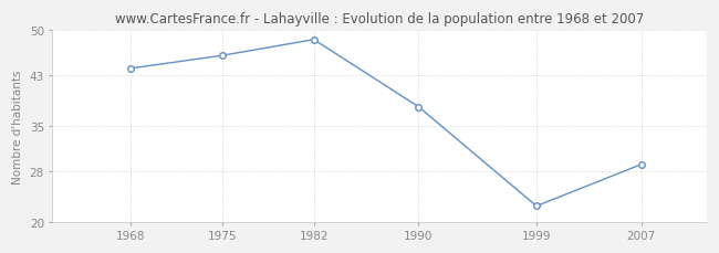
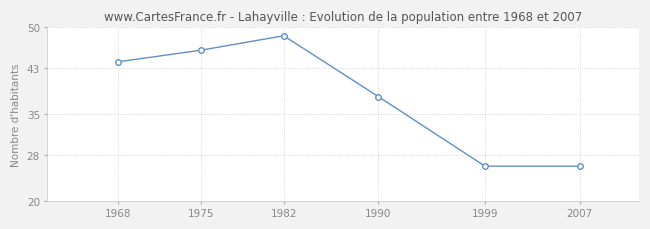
1999: 22.5 -> 26.0
2007: 29.0 -> 26.0
